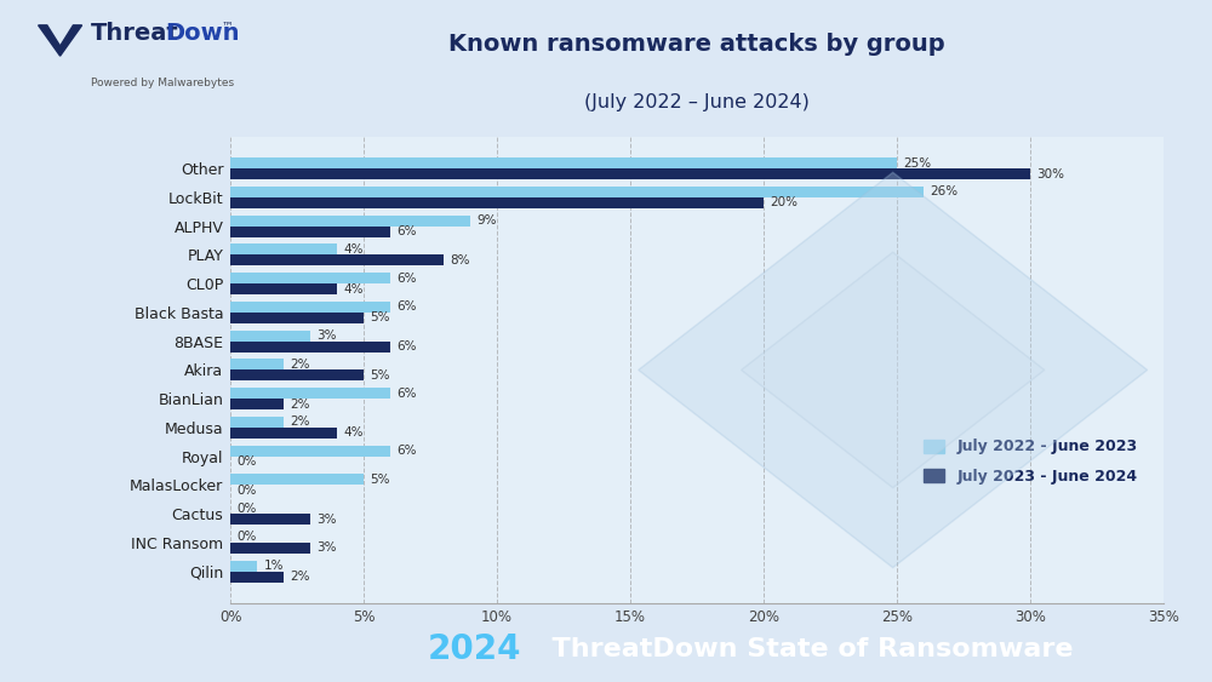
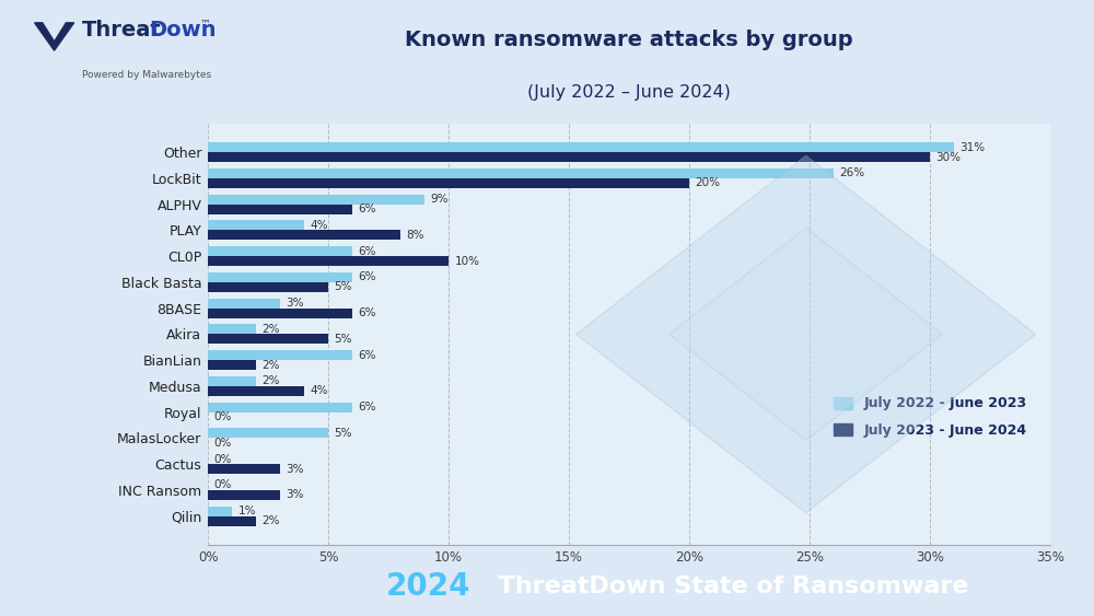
July 2022 - June 2023/Other: 25% -> 31%
July 2023 - June 2024/CL0P: 4% -> 10%
